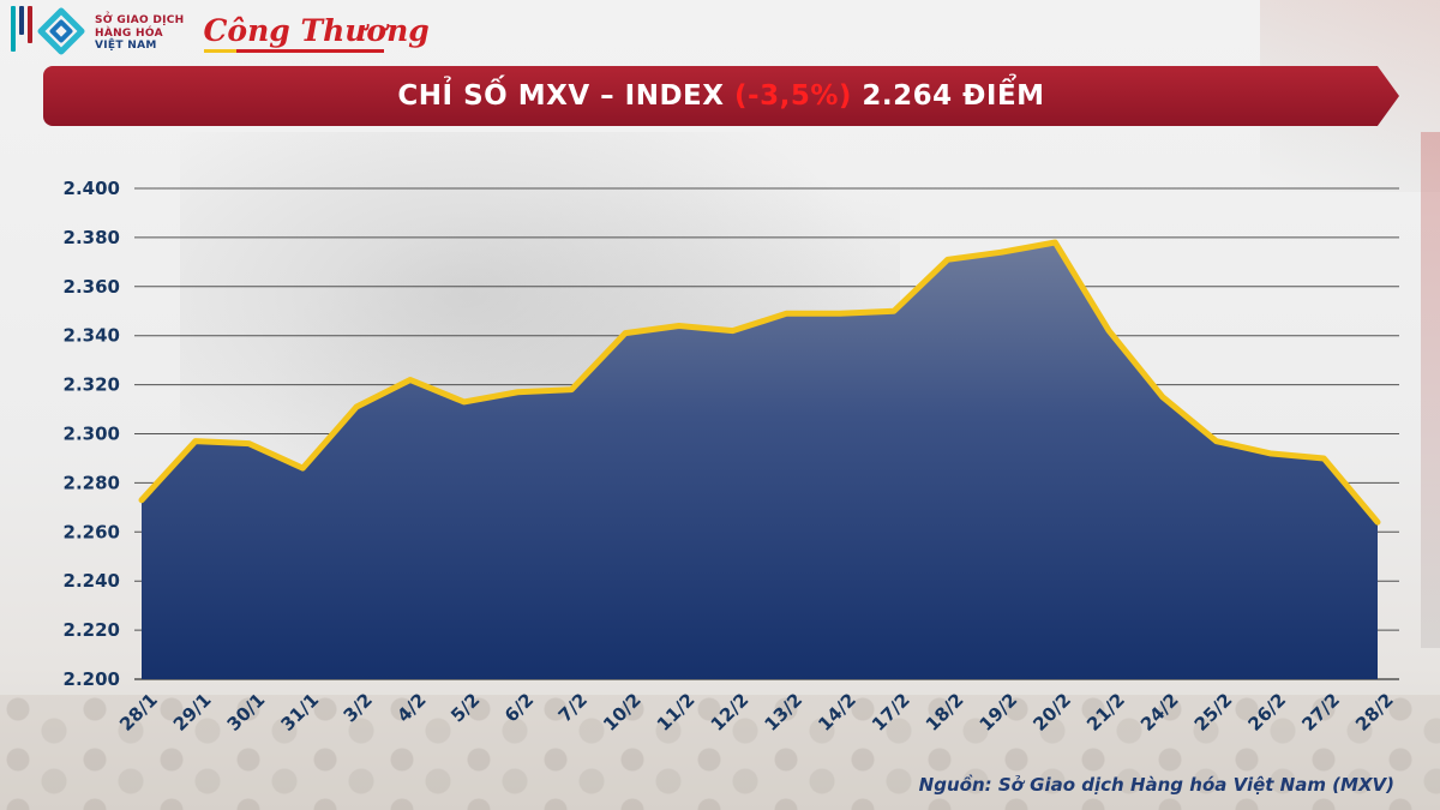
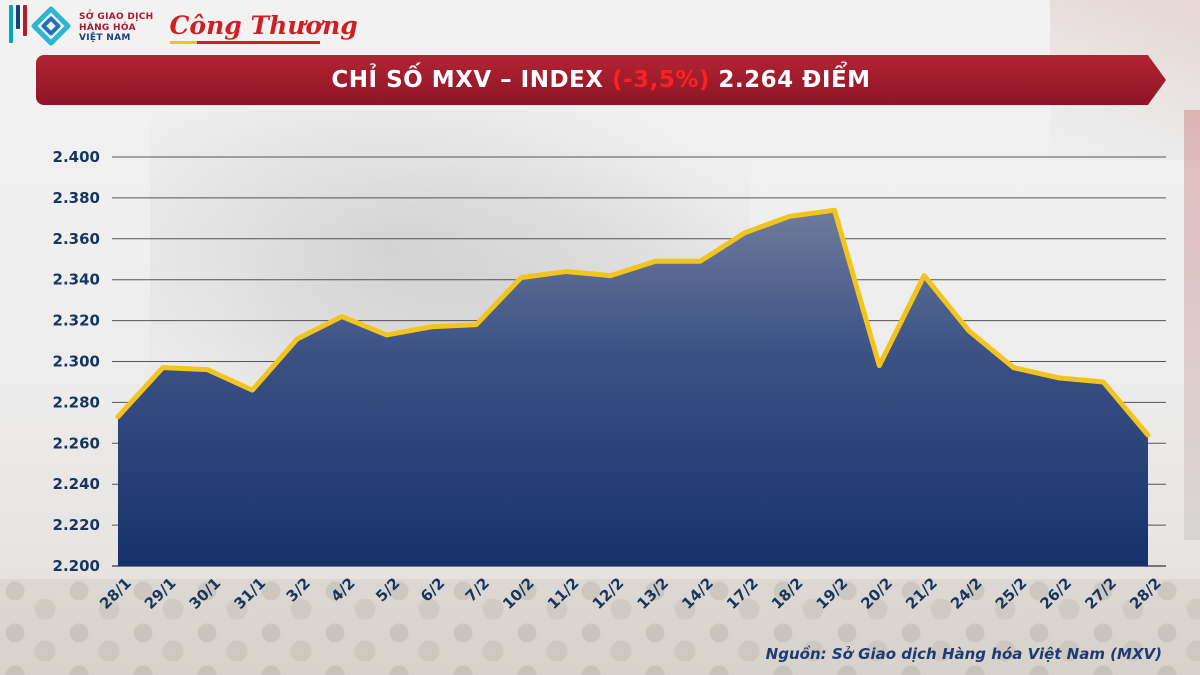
17/2: 2350 -> 2363
20/2: 2378 -> 2298
